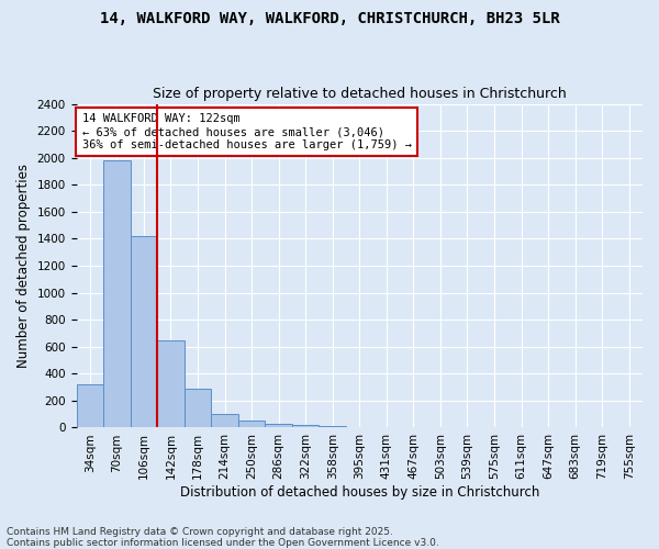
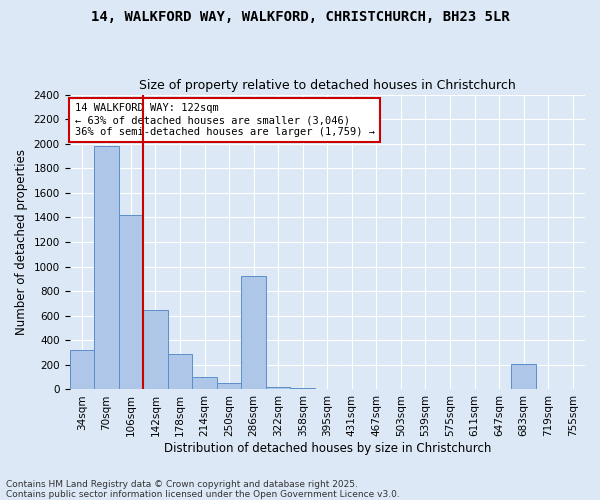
286sqm: 30 -> 920
683sqm: 0 -> 210
